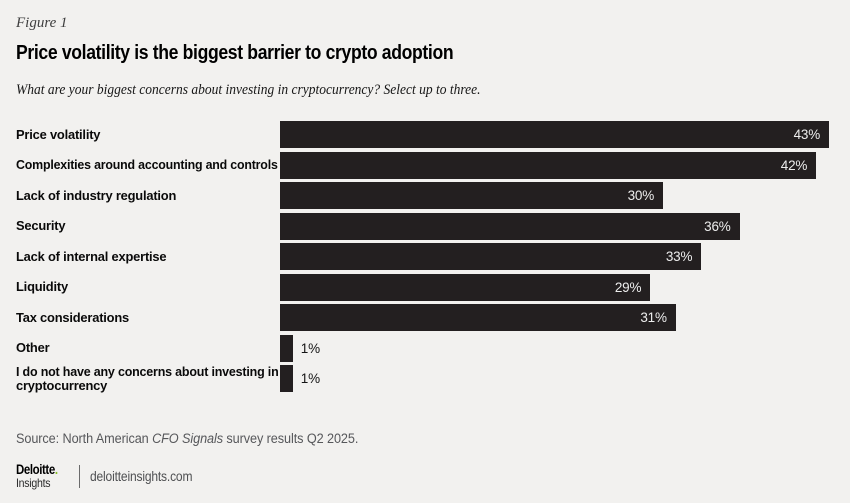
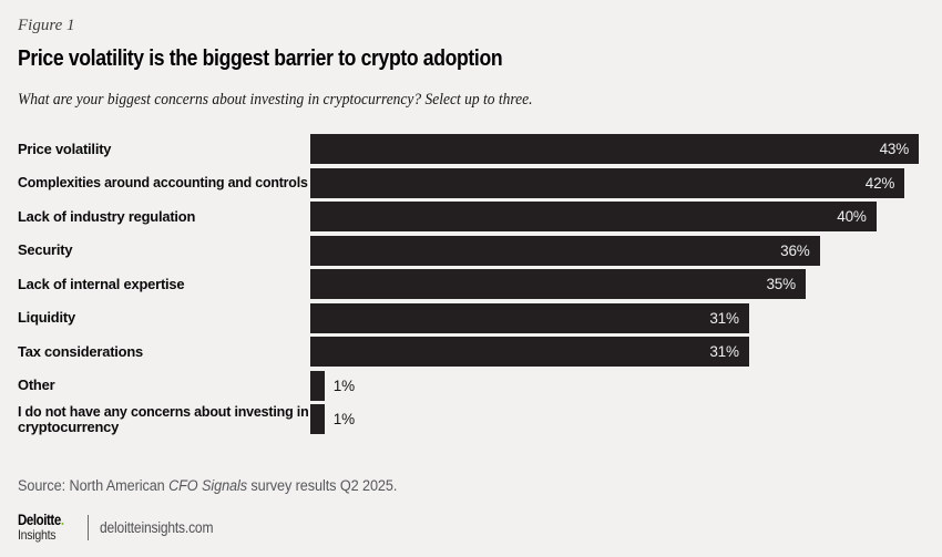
Lack of industry regulation: 30% -> 40%
Lack of internal expertise: 33% -> 35%
Liquidity: 29% -> 31%
